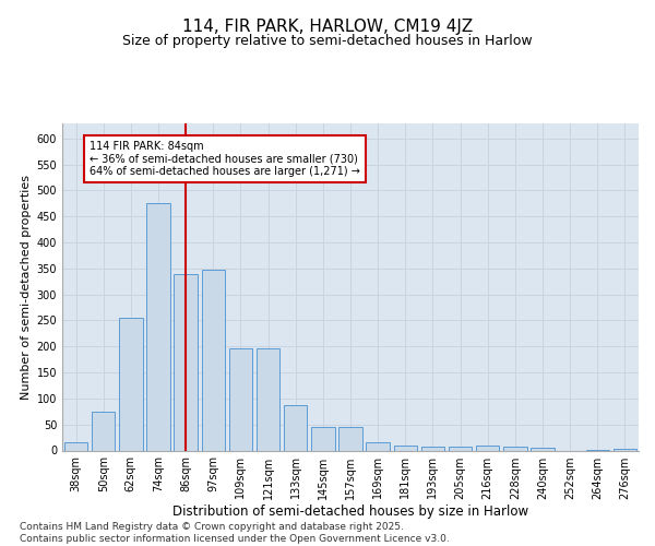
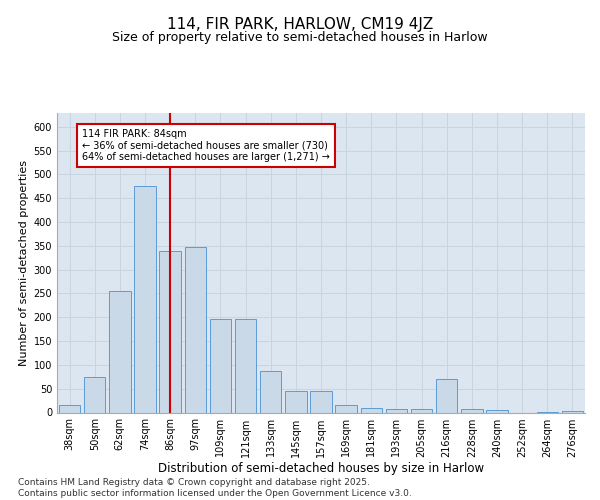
216sqm: 10 -> 70
